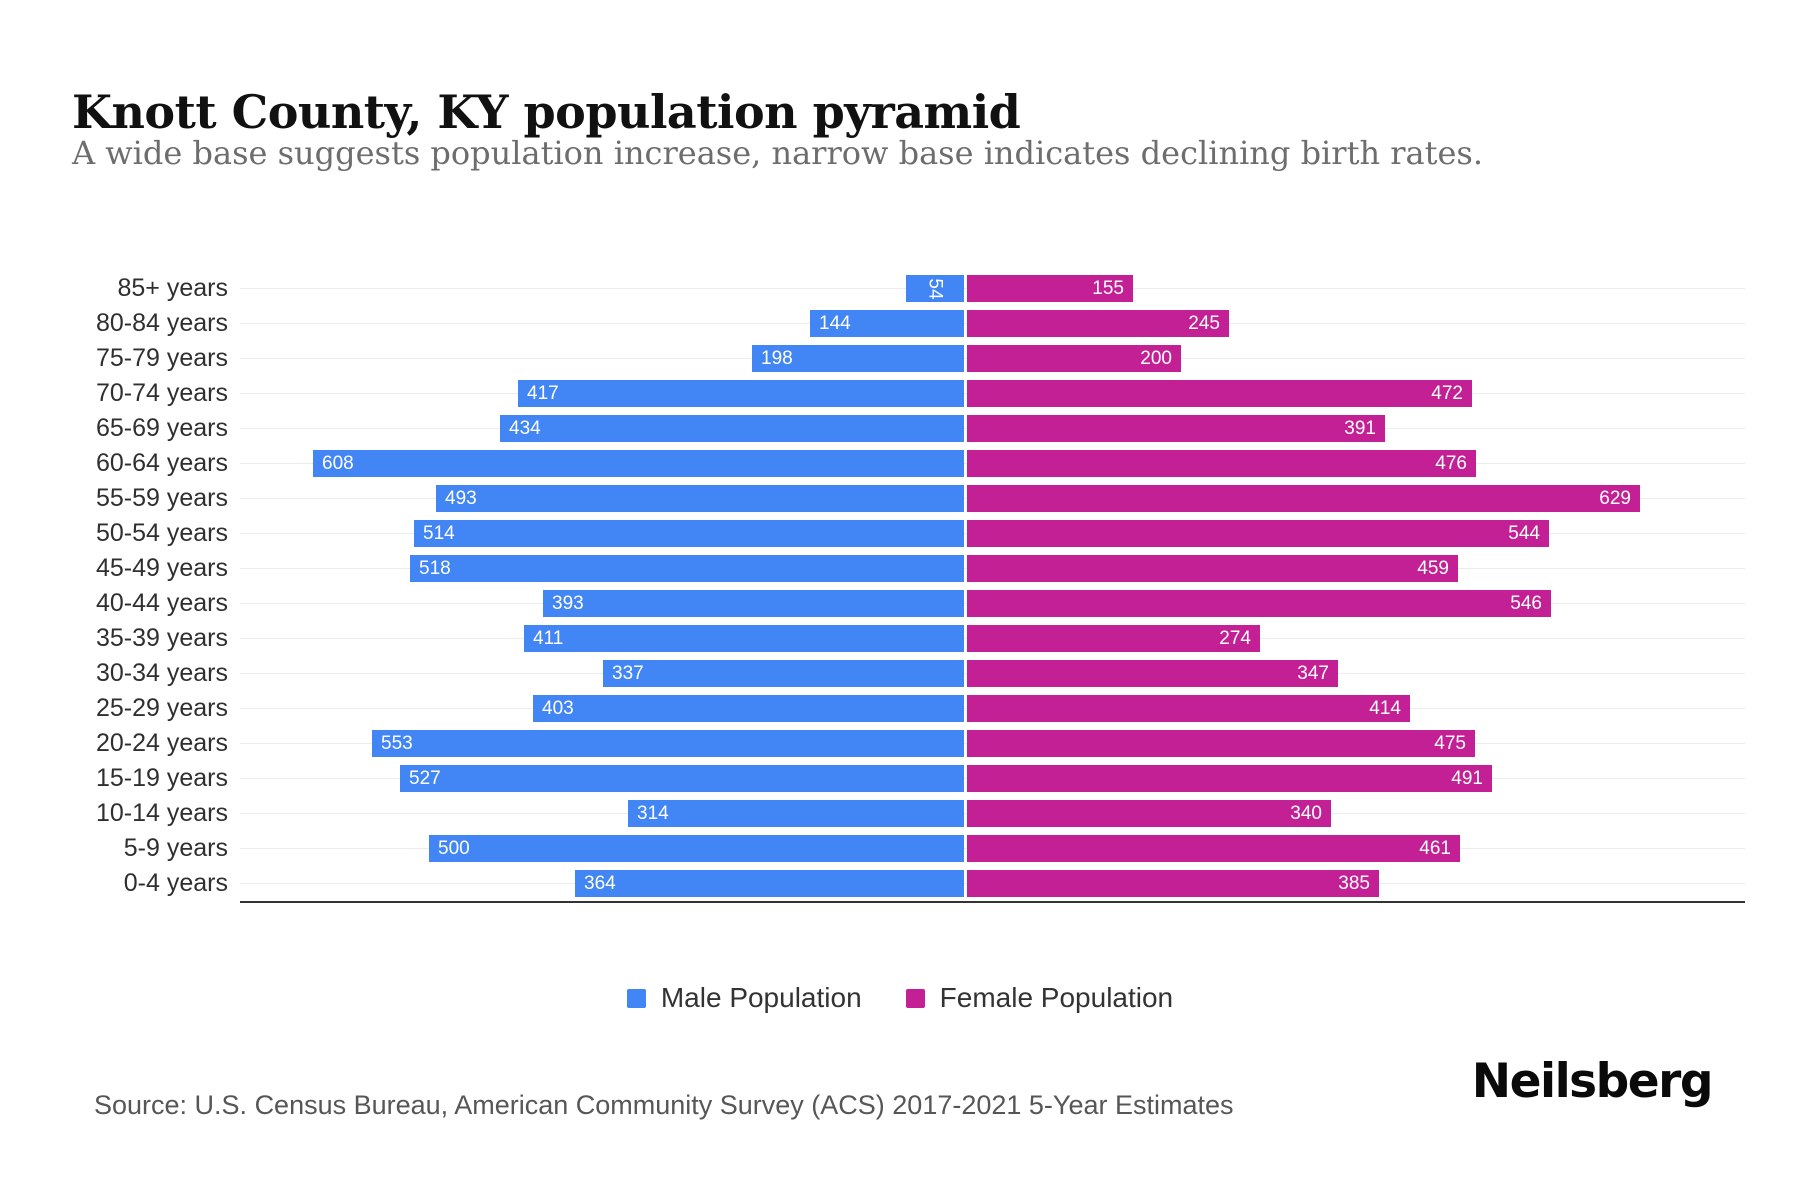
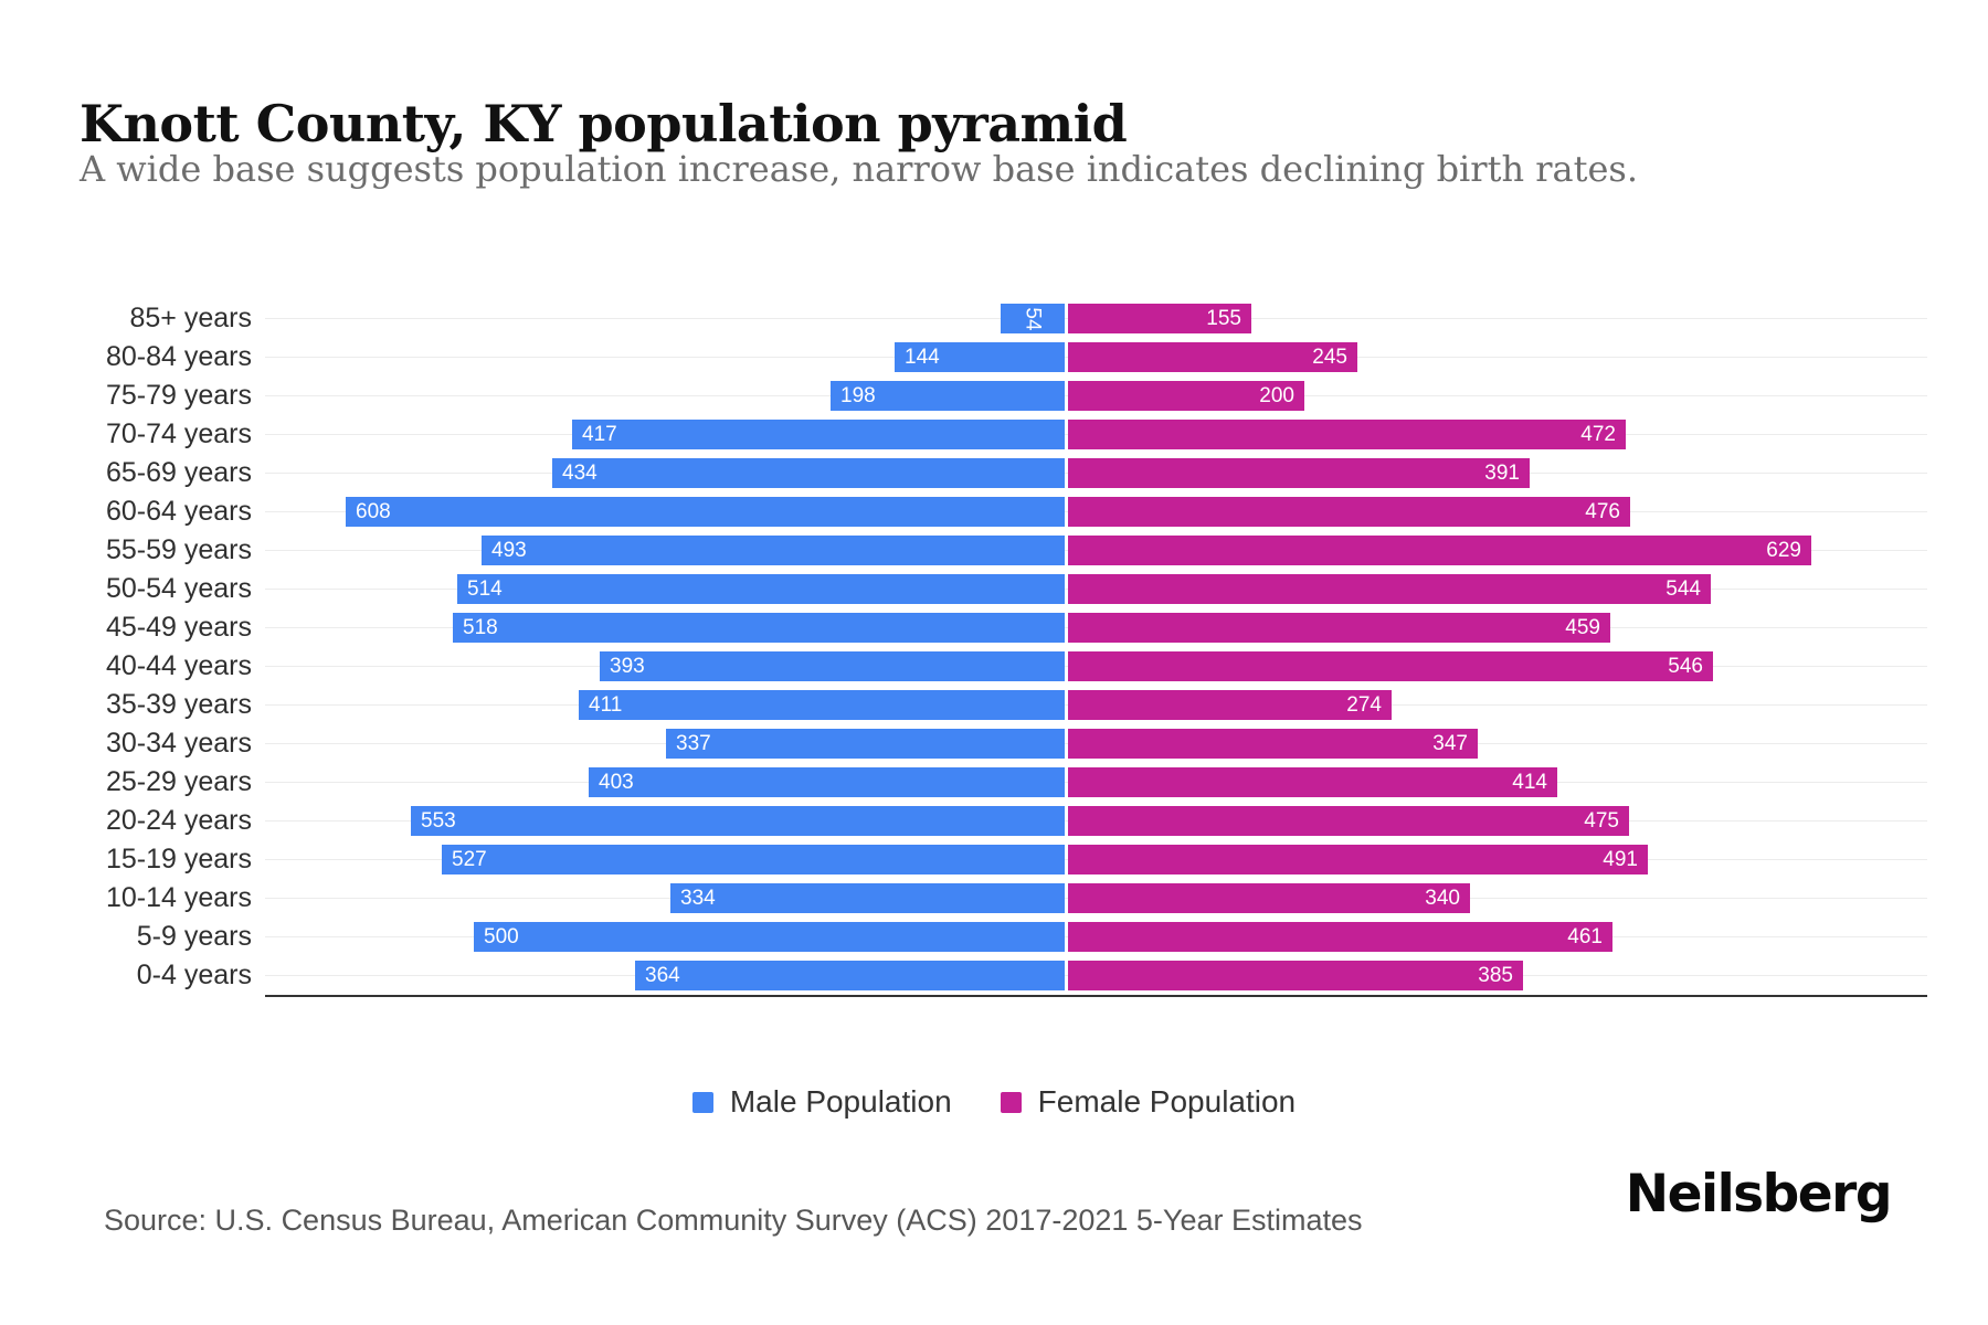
Male Population/10-14 years: 314 -> 334
